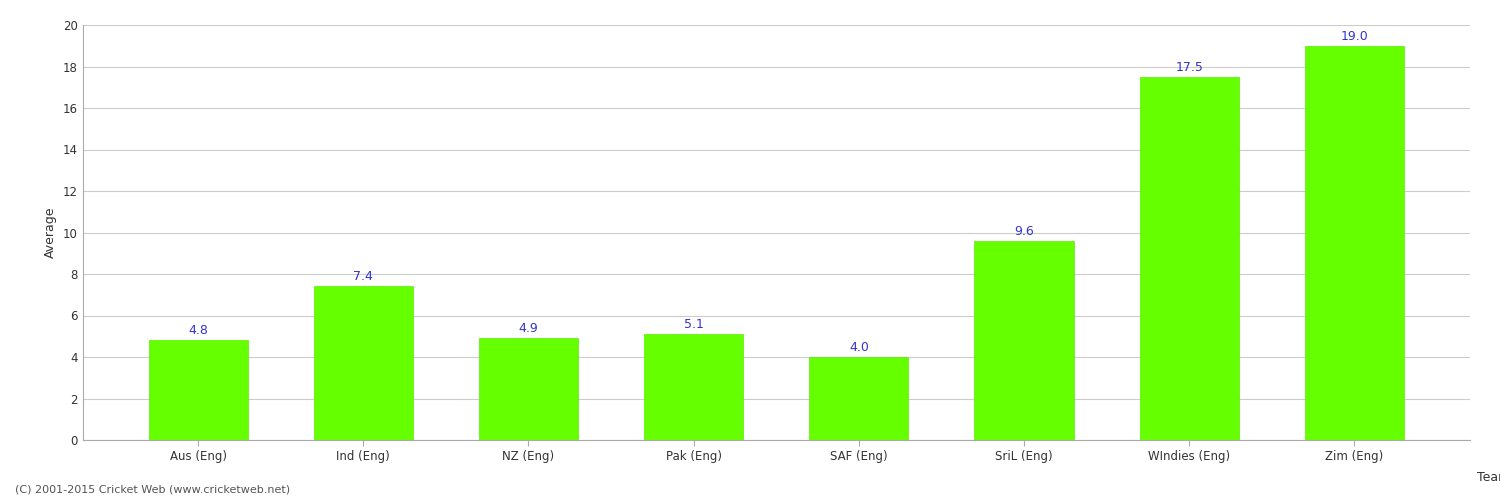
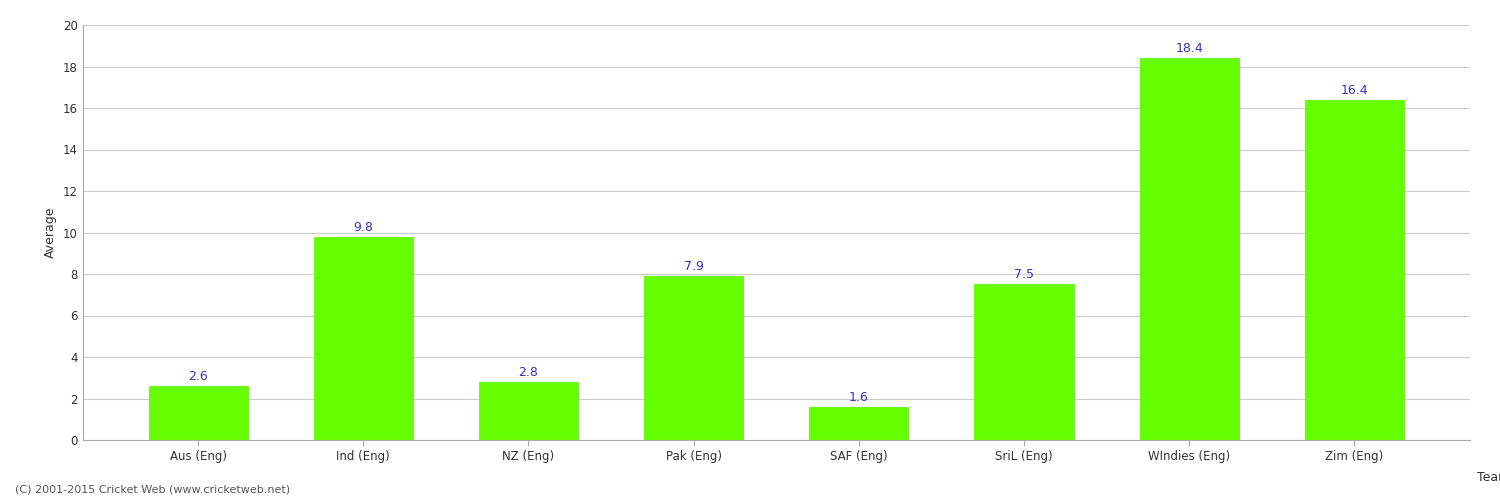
Aus (Eng): 4.8 -> 2.6
Ind (Eng): 7.4 -> 9.8
NZ (Eng): 4.9 -> 2.8
Pak (Eng): 5.1 -> 7.9
SAF (Eng): 4.0 -> 1.6
SriL (Eng): 9.6 -> 7.5
WIndies (Eng): 17.5 -> 18.4
Zim (Eng): 19.0 -> 16.4
